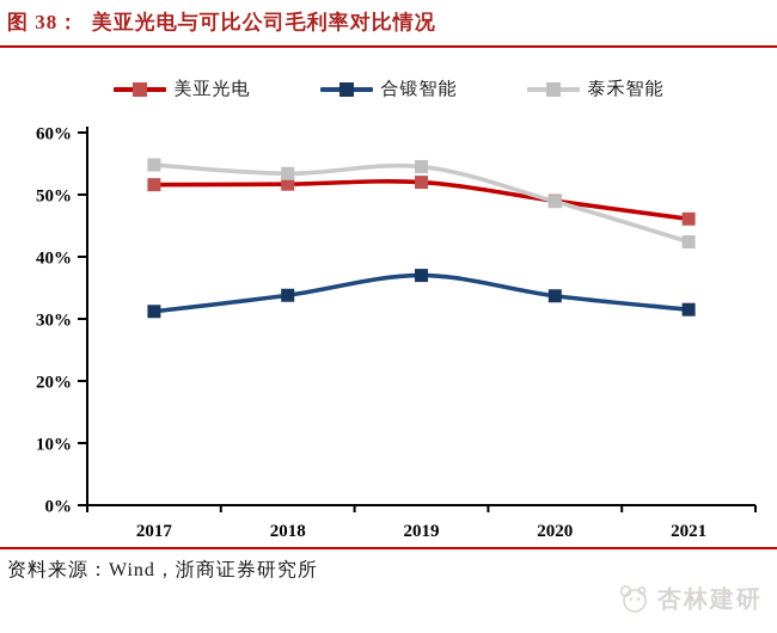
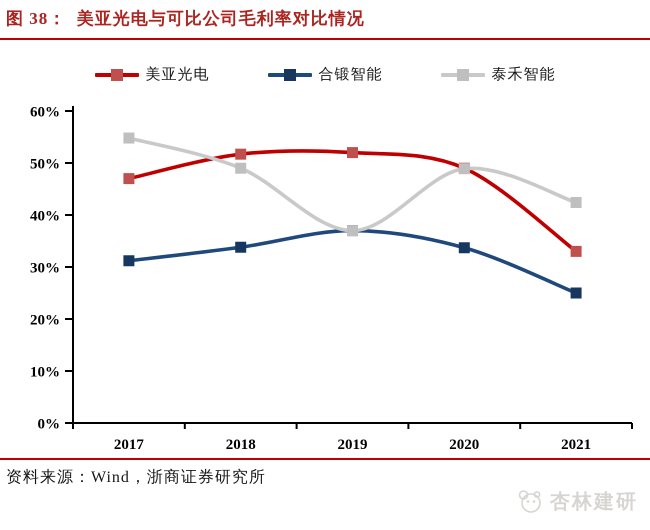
美亚光电/2017: 52% -> 47%
泰禾智能/2018: 53% -> 49%
泰禾智能/2019: 54% -> 37%
美亚光电/2021: 46% -> 33%
合锻智能/2021: 32% -> 25%
